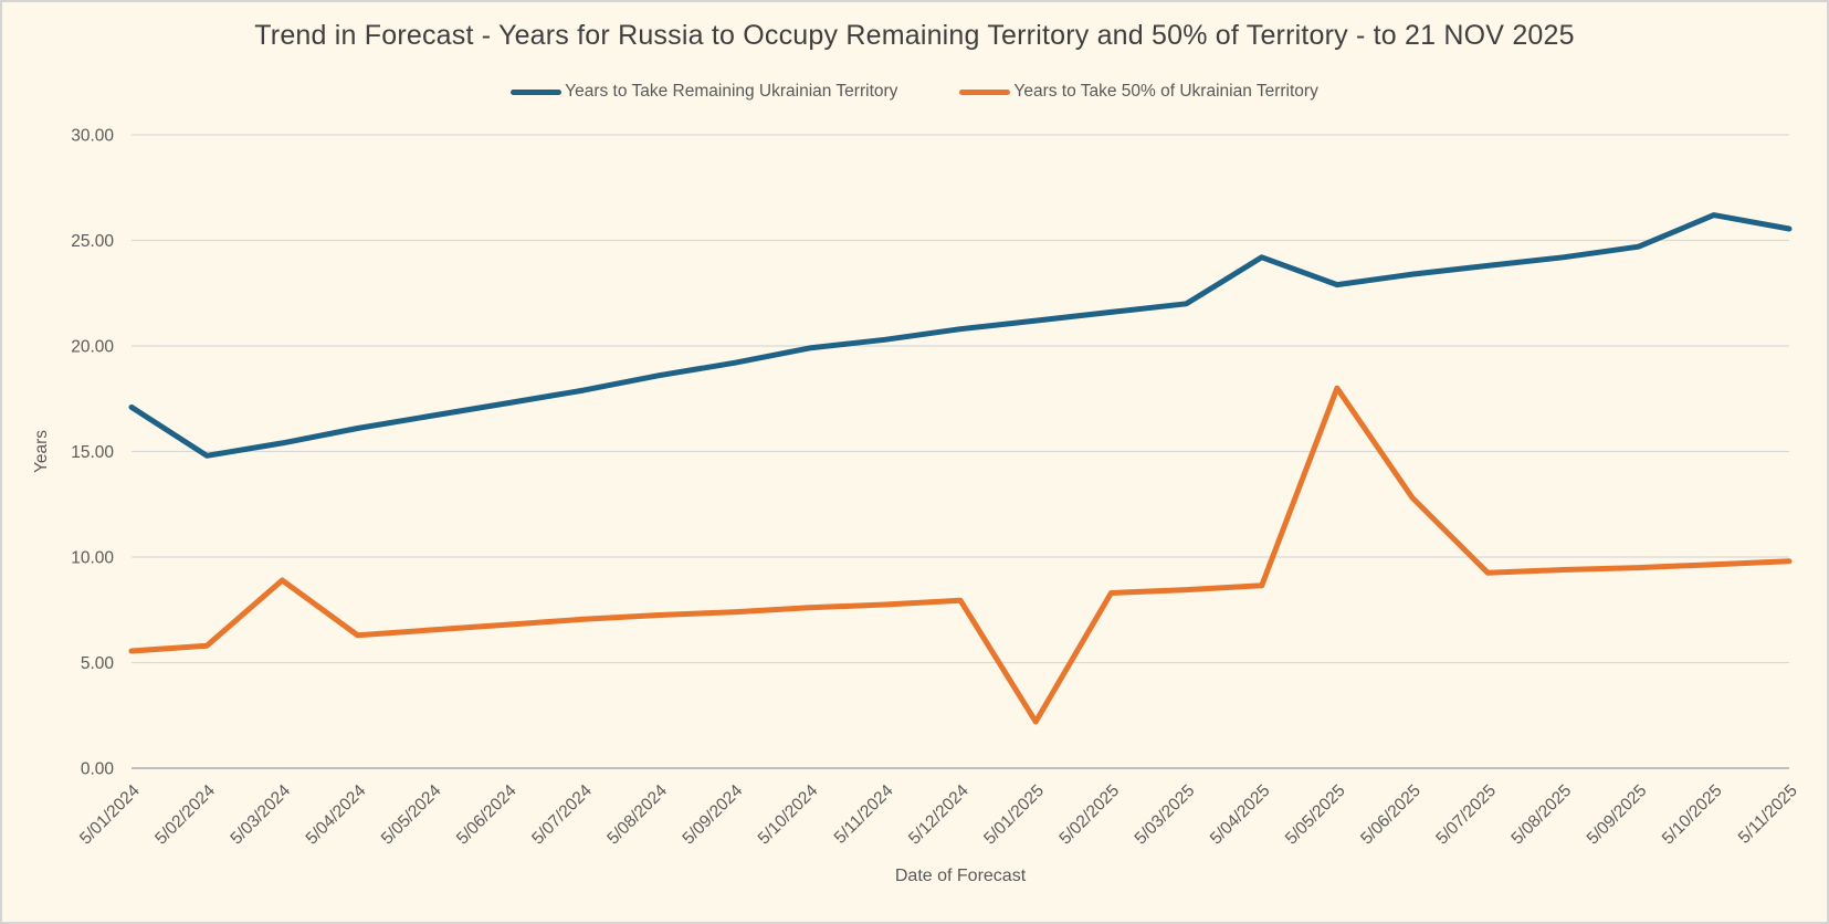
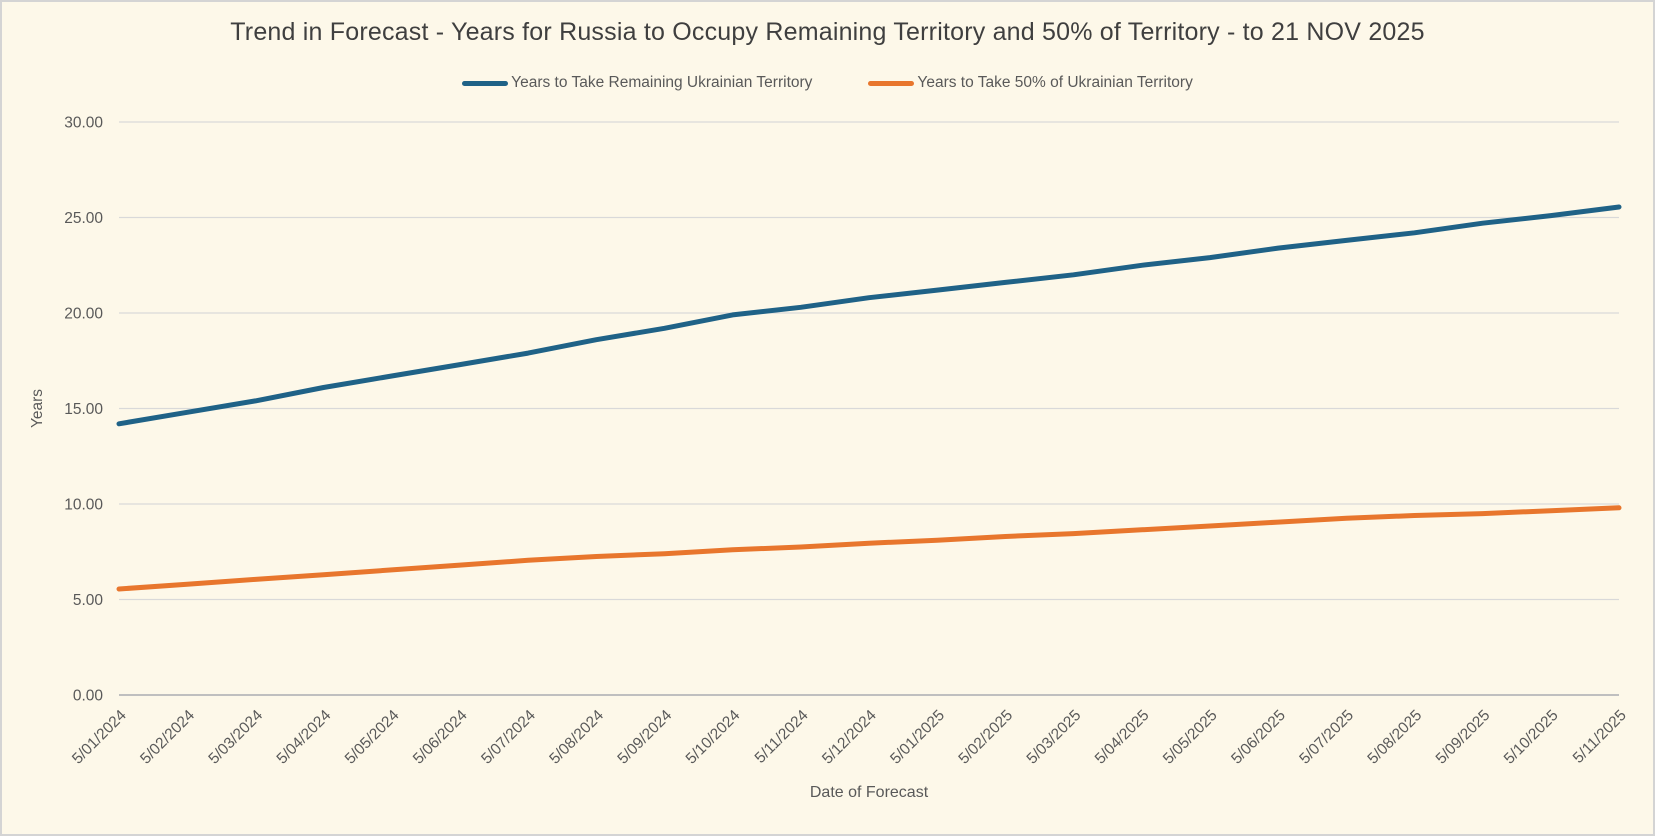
Years to Take Remaining Ukrainian Territory/5/01/2024: 17.1 -> 14.2
Years to Take 50% of Ukrainian Territory/5/03/2024: 8.9 -> 6.0
Years to Take 50% of Ukrainian Territory/5/01/2025: 2.2 -> 8.1
Years to Take Remaining Ukrainian Territory/5/04/2025: 24.2 -> 22.5
Years to Take 50% of Ukrainian Territory/5/05/2025: 18.0 -> 8.8
Years to Take 50% of Ukrainian Territory/5/06/2025: 12.8 -> 9.1
Years to Take Remaining Ukrainian Territory/5/10/2025: 26.2 -> 25.1
